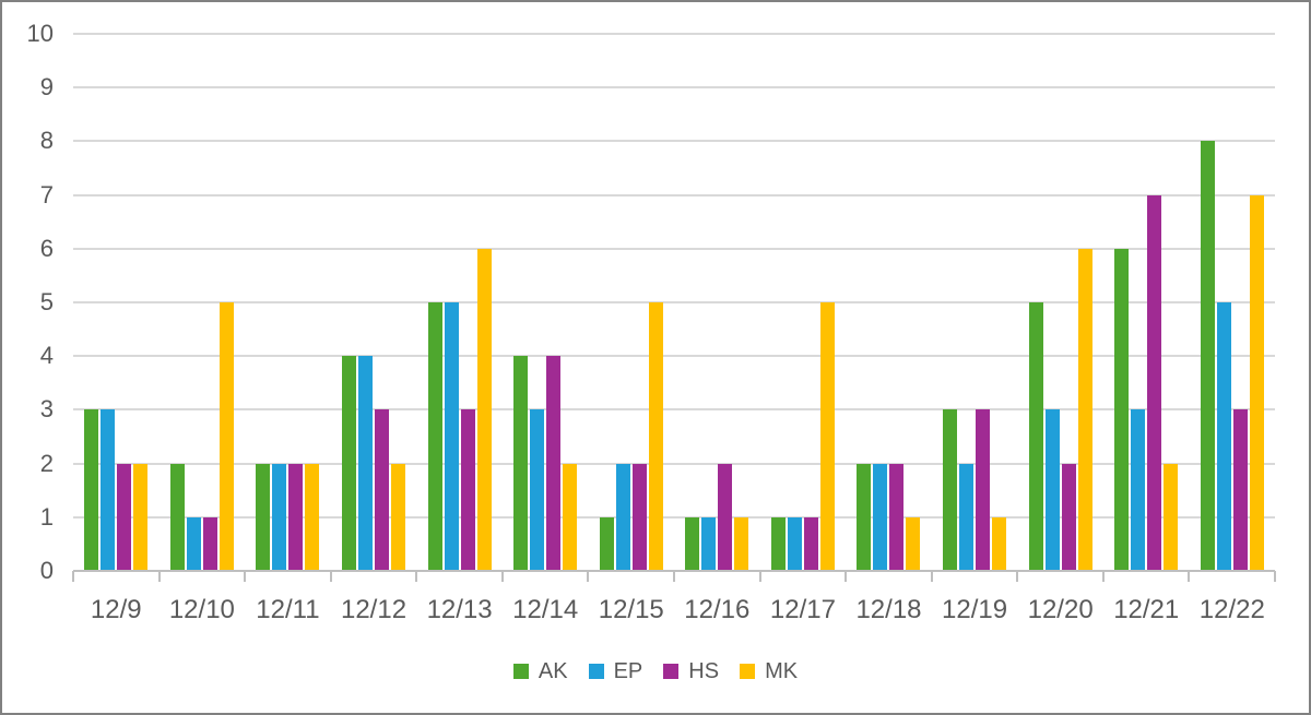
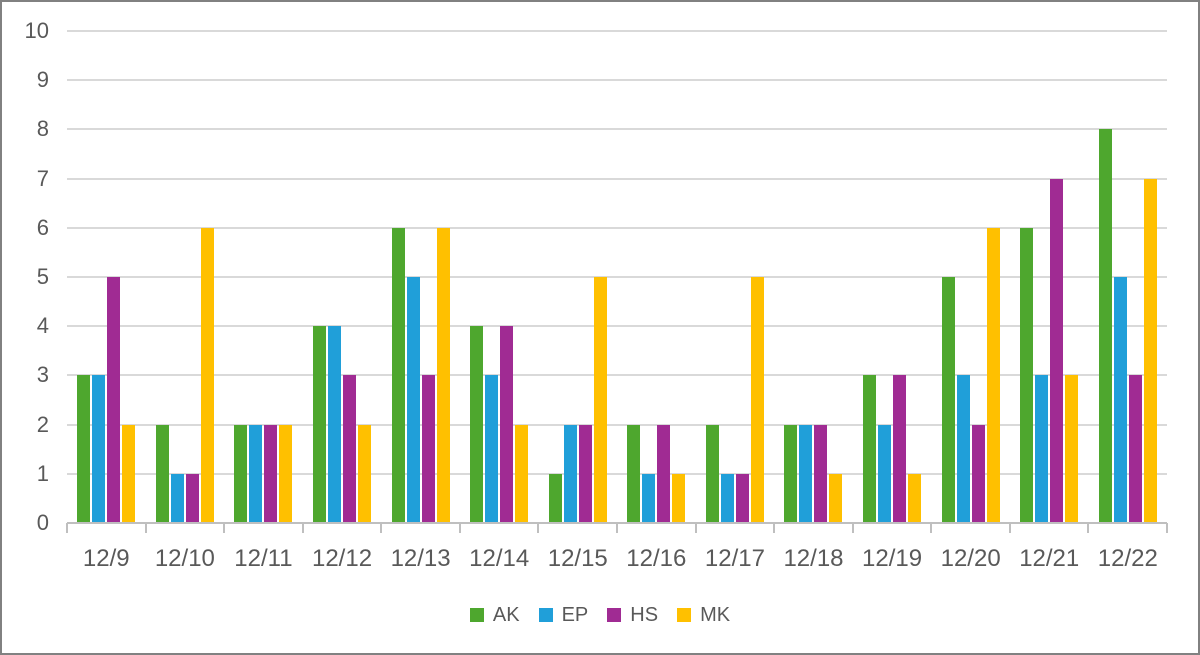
HS/12/9: 2 -> 5
MK/12/10: 5 -> 6
AK/12/13: 5 -> 6
AK/12/16: 1 -> 2
AK/12/17: 1 -> 2
MK/12/21: 2 -> 3
